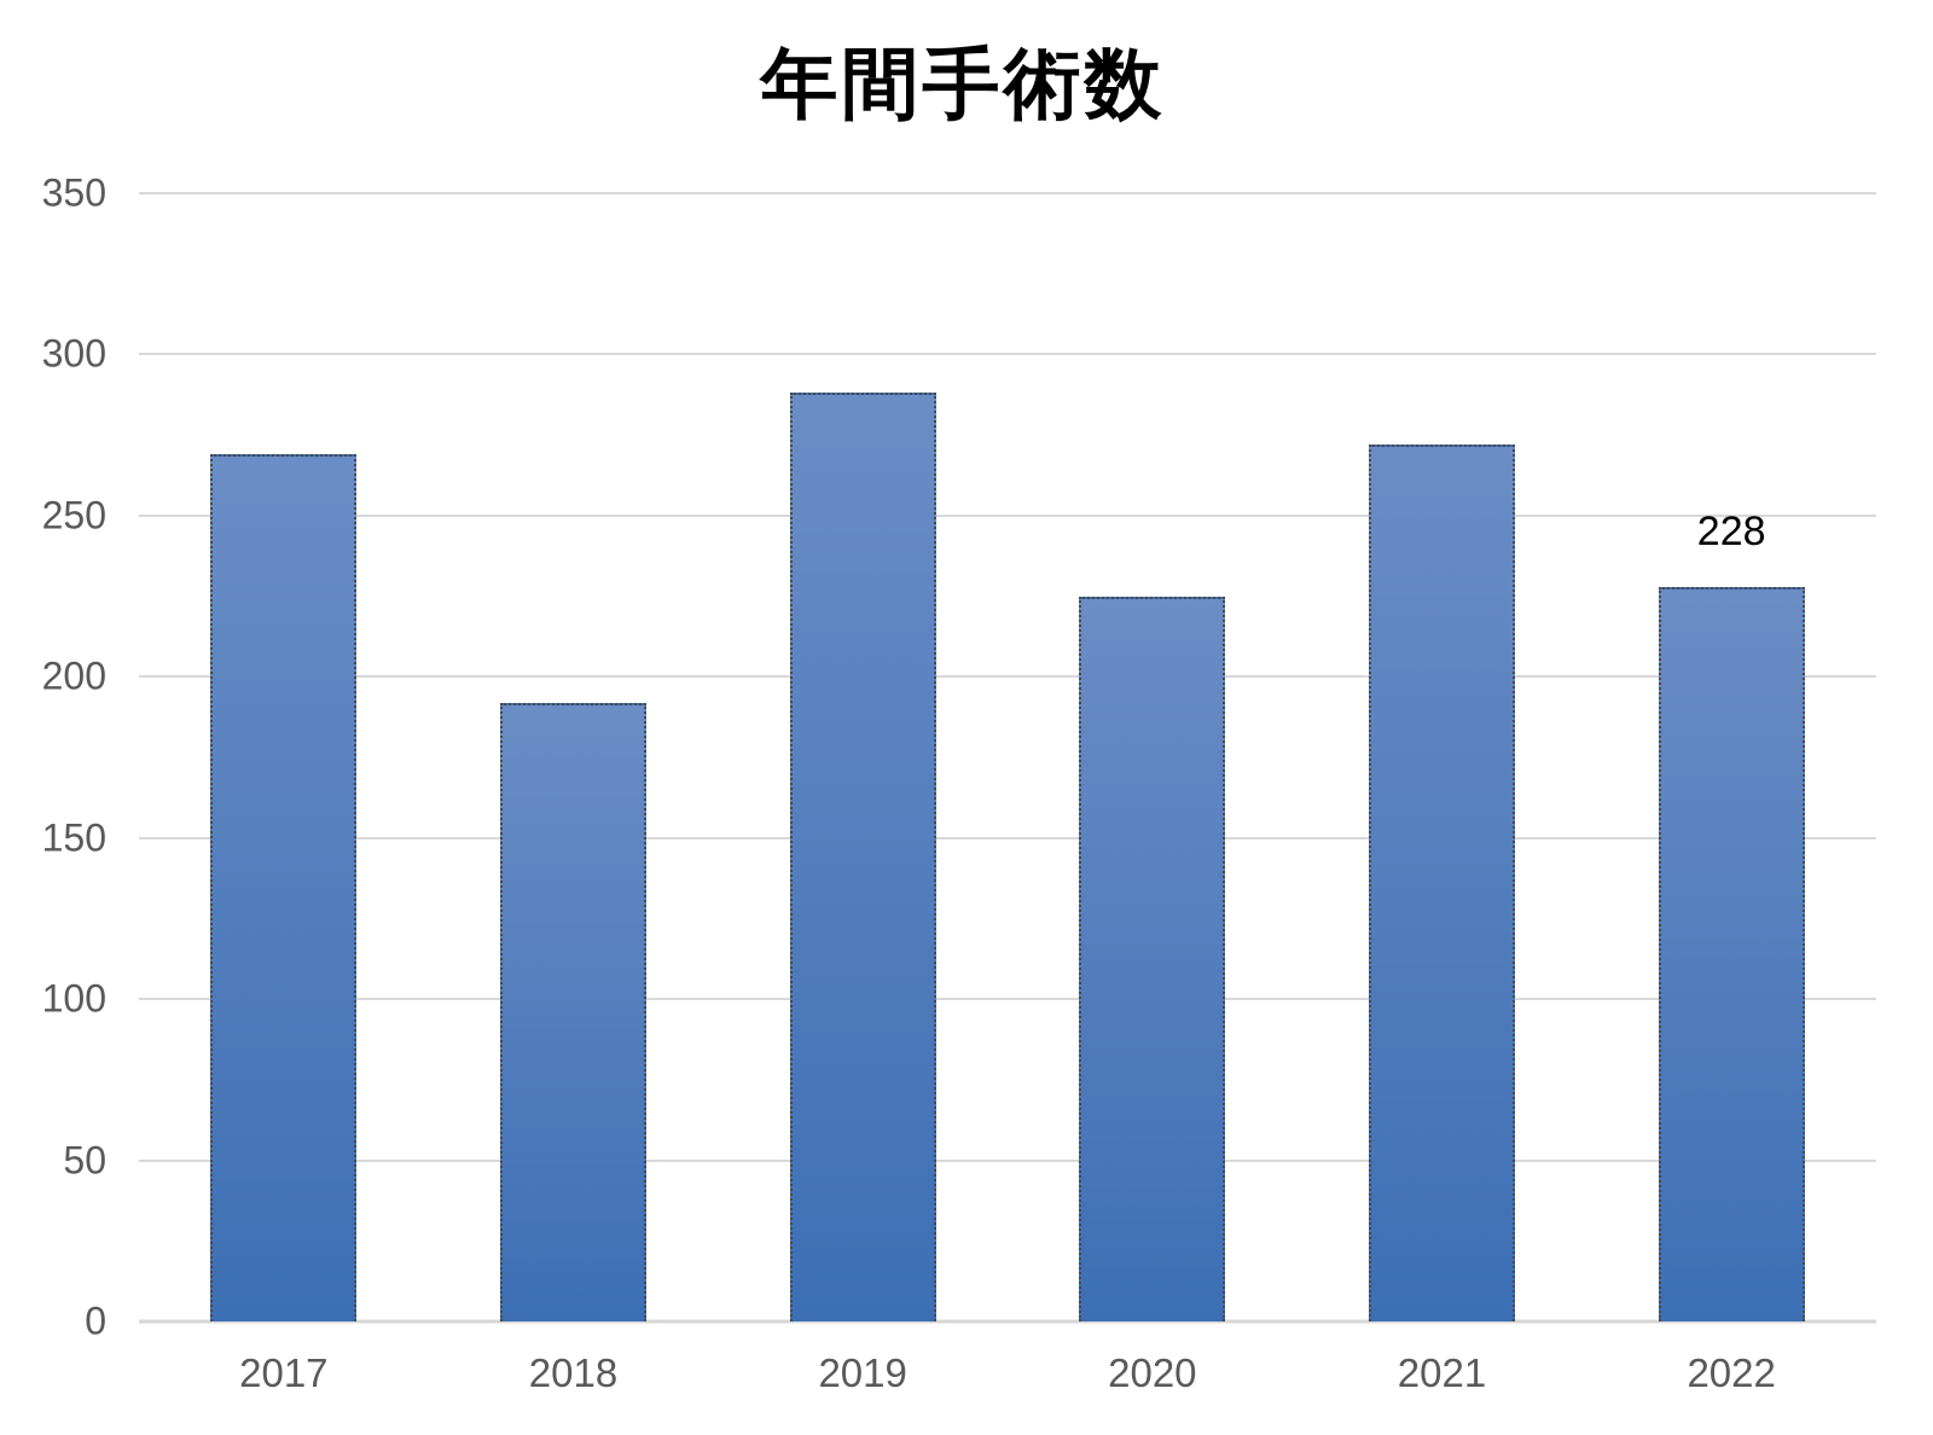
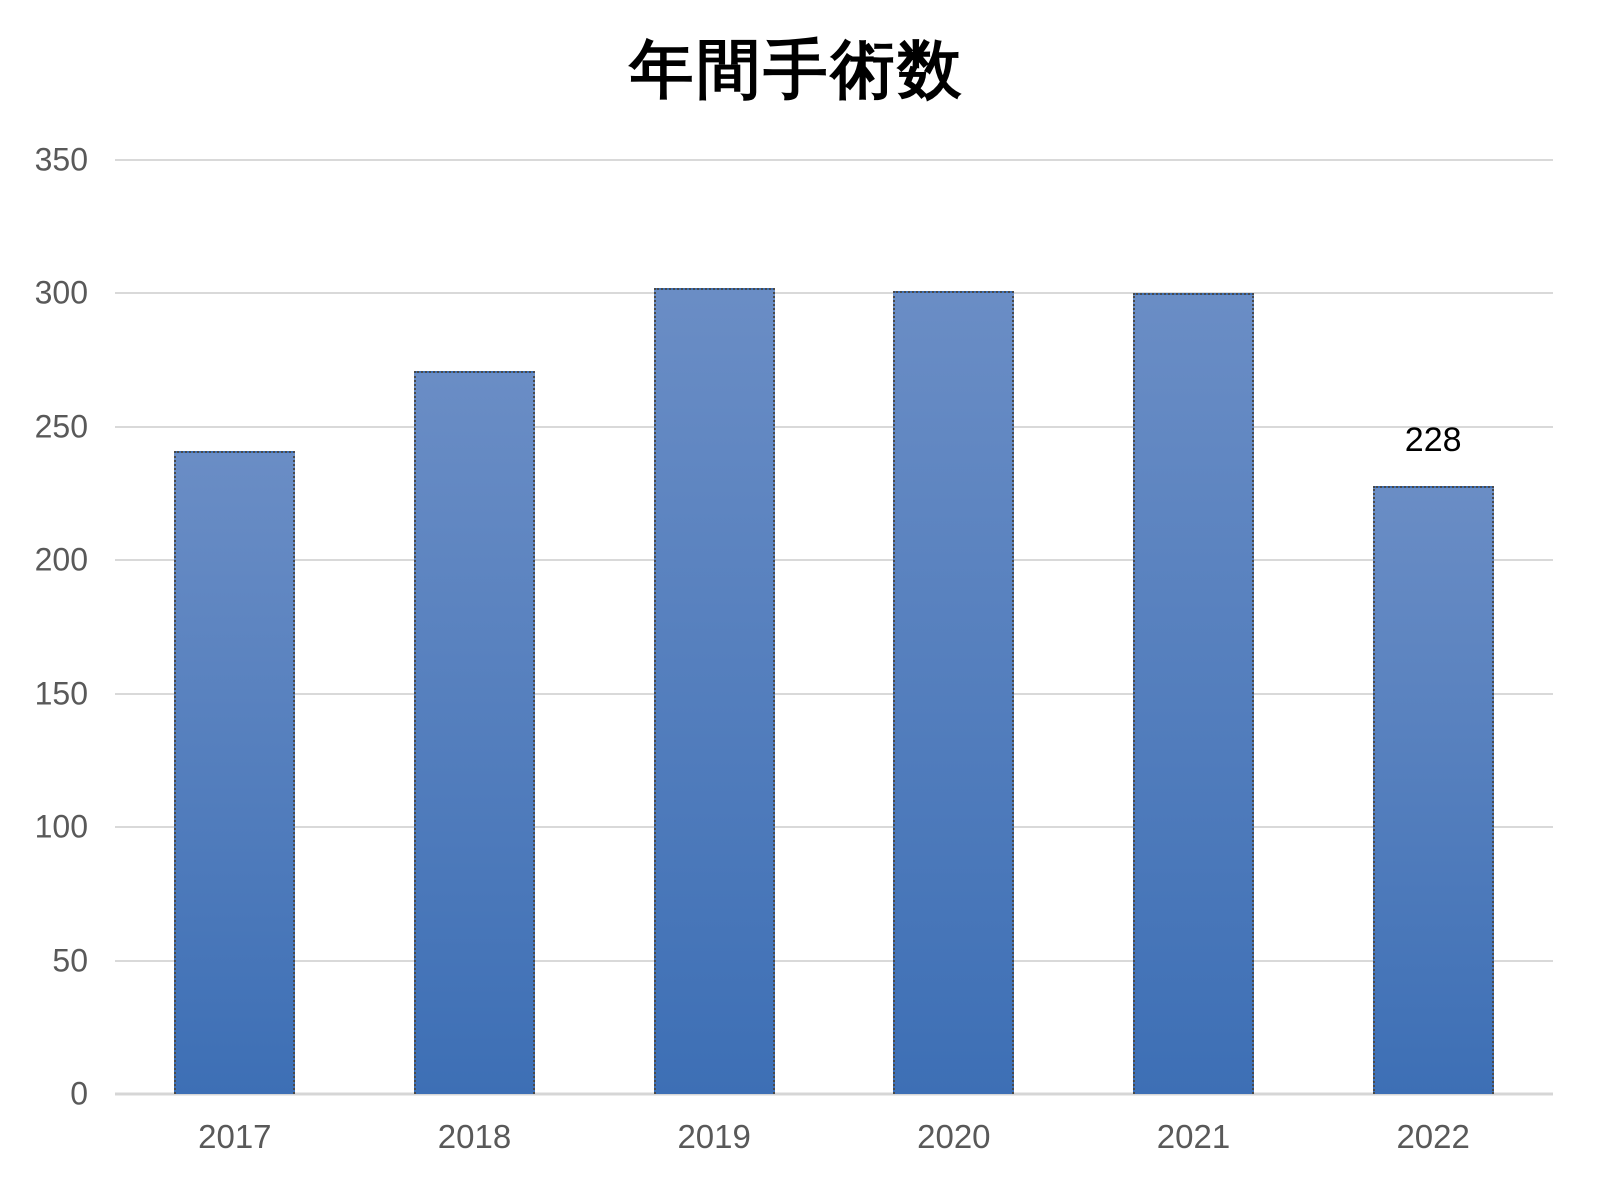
2017: 269 -> 241
2018: 192 -> 271
2019: 288 -> 302
2020: 225 -> 301
2021: 272 -> 300
